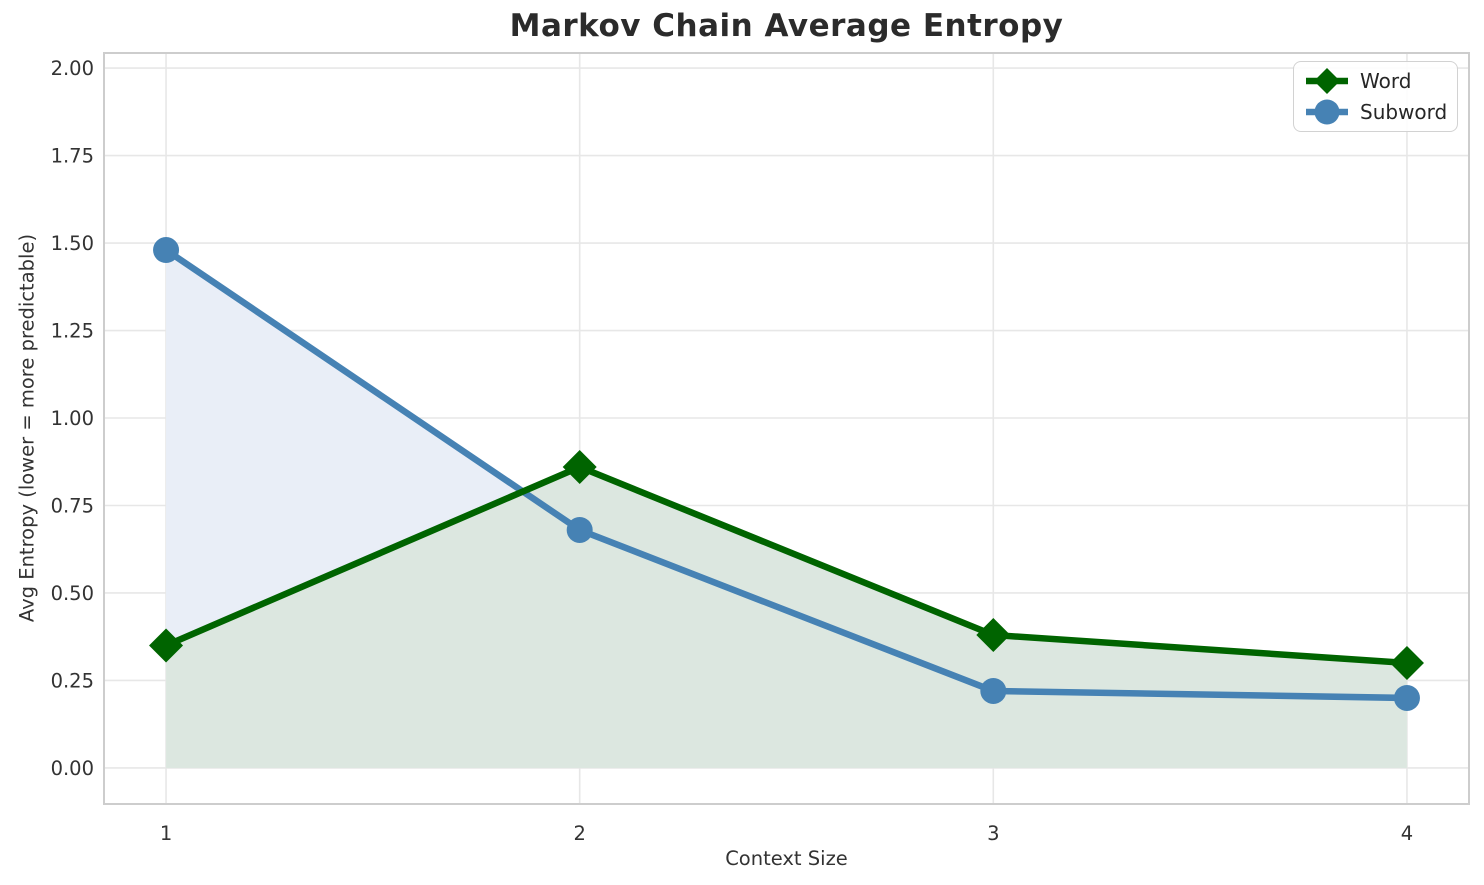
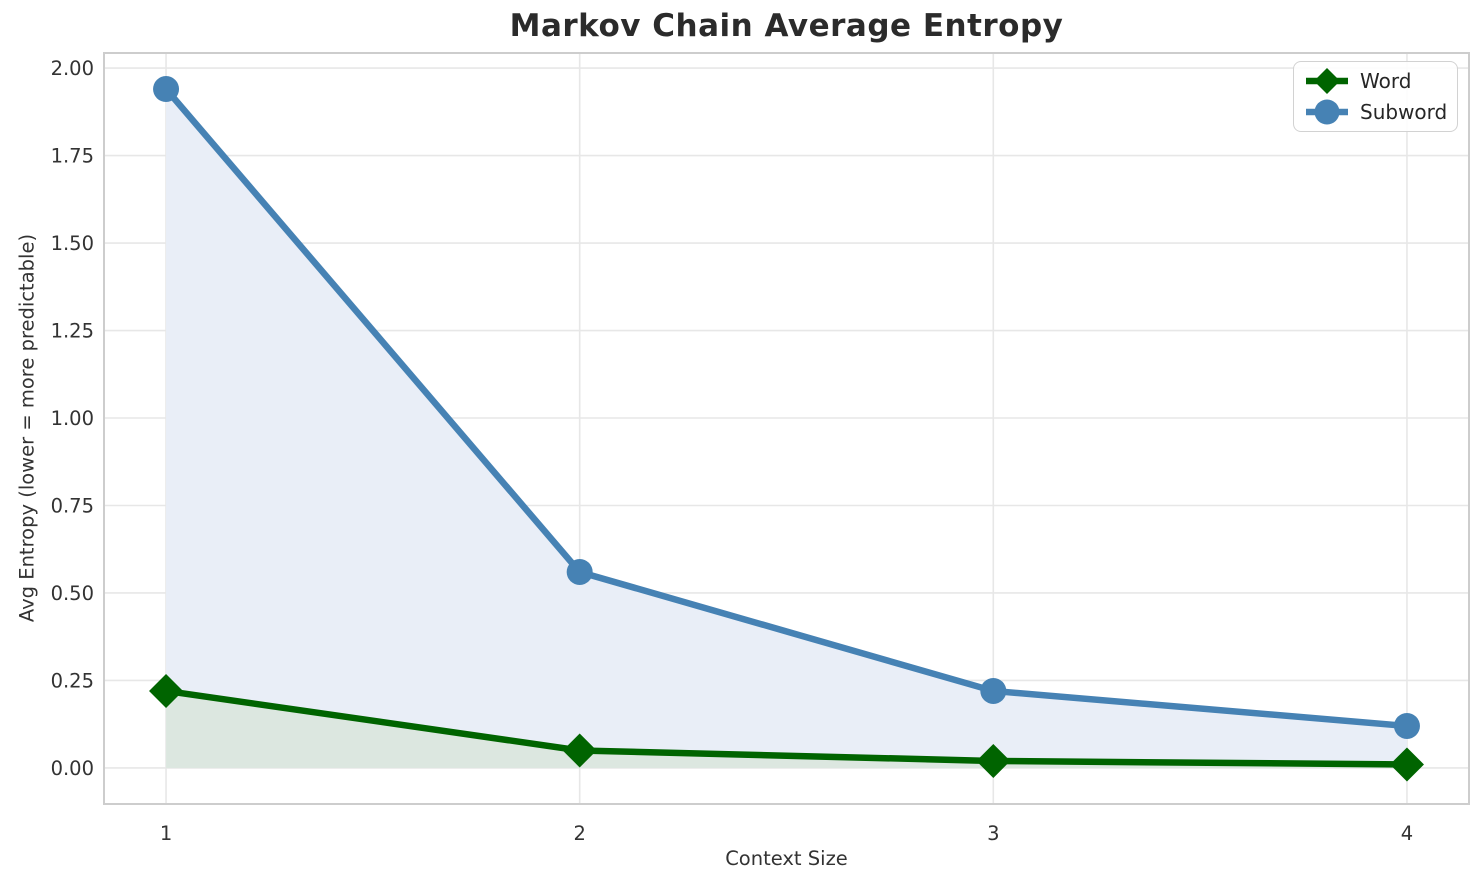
Word/1: 0.35 -> 0.22
Subword/1: 1.48 -> 1.94
Word/2: 0.86 -> 0.05
Subword/2: 0.68 -> 0.56
Word/3: 0.38 -> 0.02
Word/4: 0.30 -> 0.01
Subword/4: 0.20 -> 0.12
